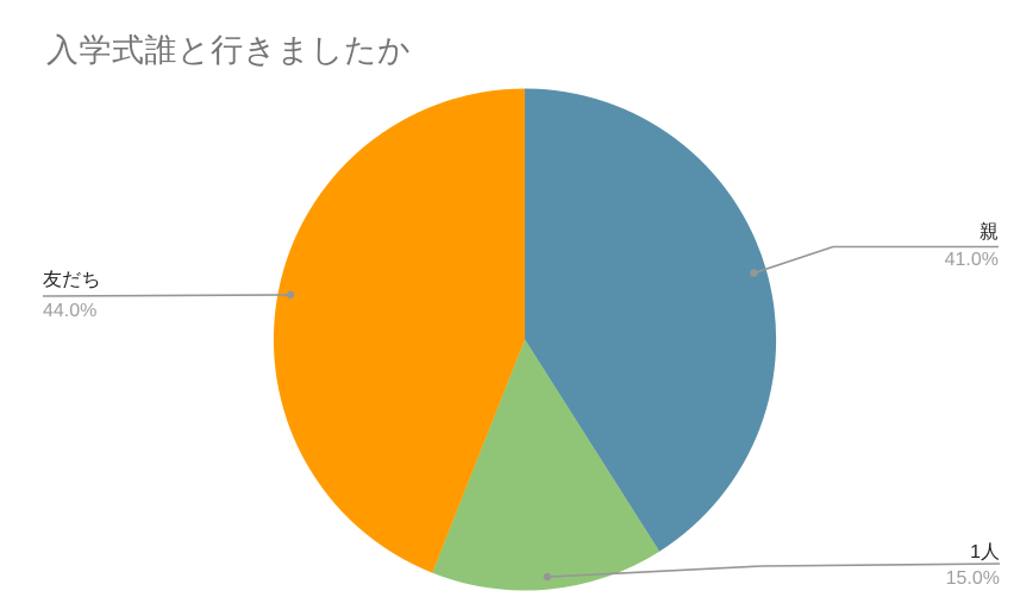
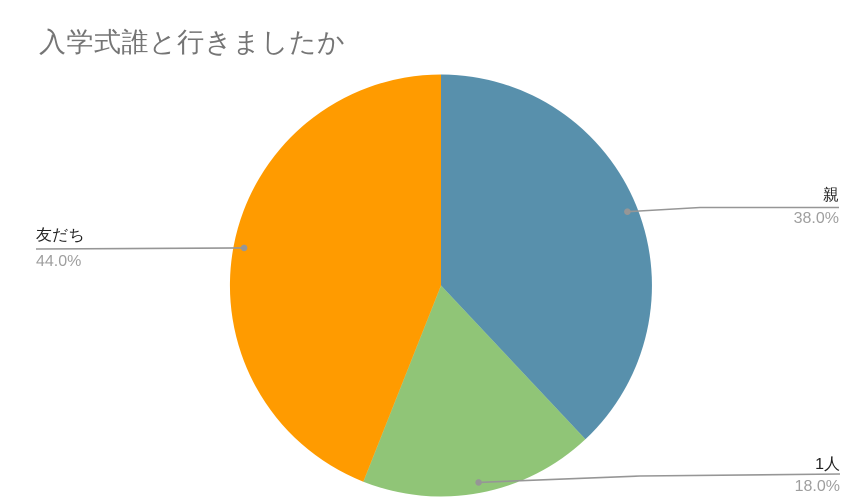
親: 41.0% -> 38.0%
1人: 15.0% -> 18.0%
